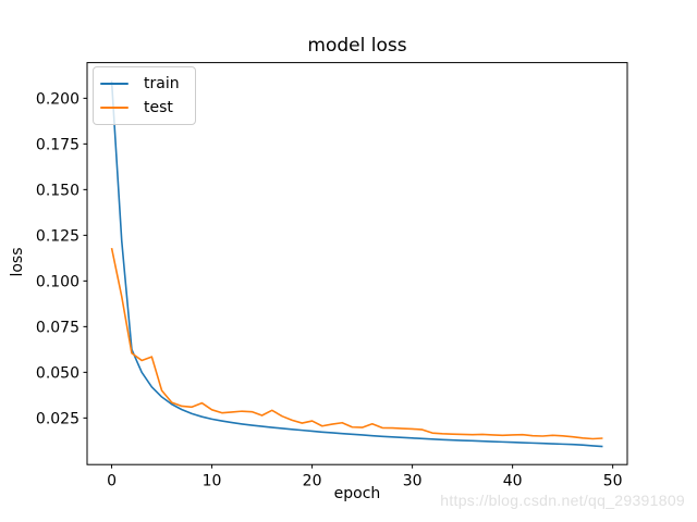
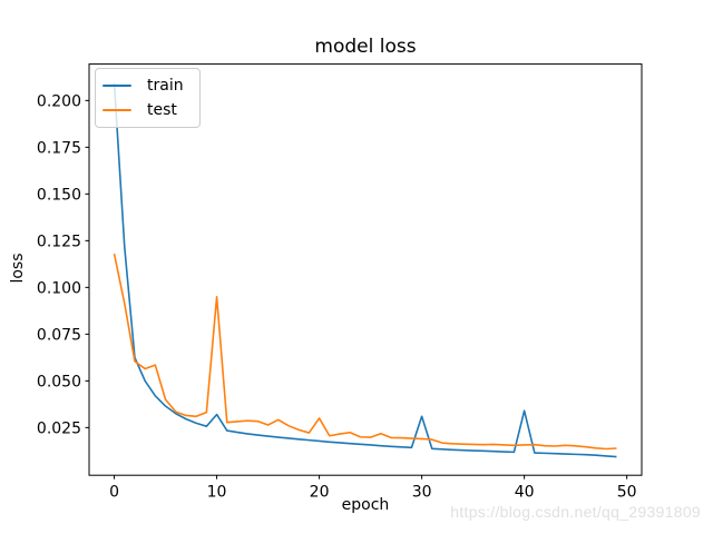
train/10: 0.024 -> 0.032
test/10: 0.029 -> 0.095
test/20: 0.023 -> 0.030
train/30: 0.014 -> 0.031
train/40: 0.012 -> 0.034
